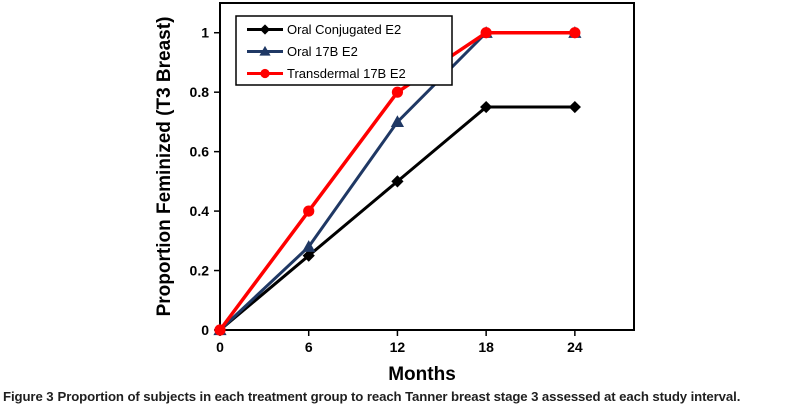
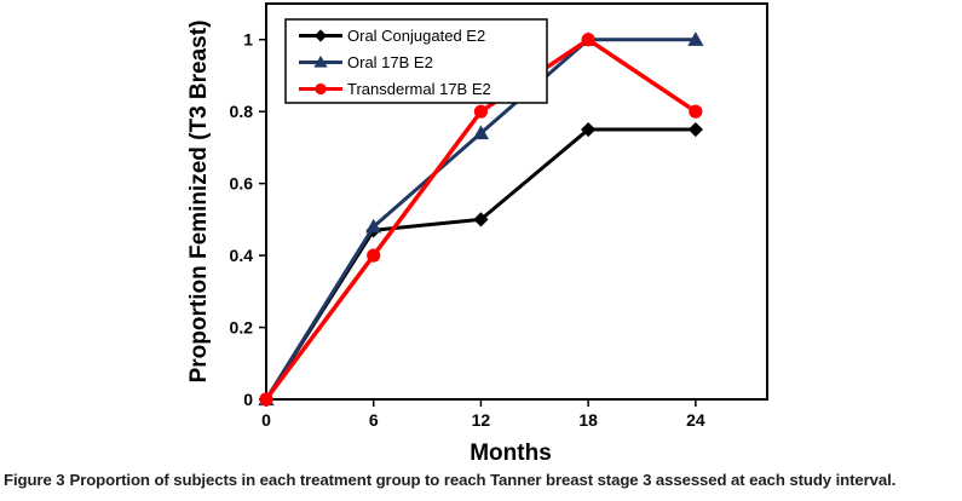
Oral Conjugated E2/6: 0.25 -> 0.47
Oral 17B E2/6: 0.28 -> 0.48
Oral 17B E2/12: 0.70 -> 0.74
Transdermal 17B E2/24: 1.0 -> 0.8
